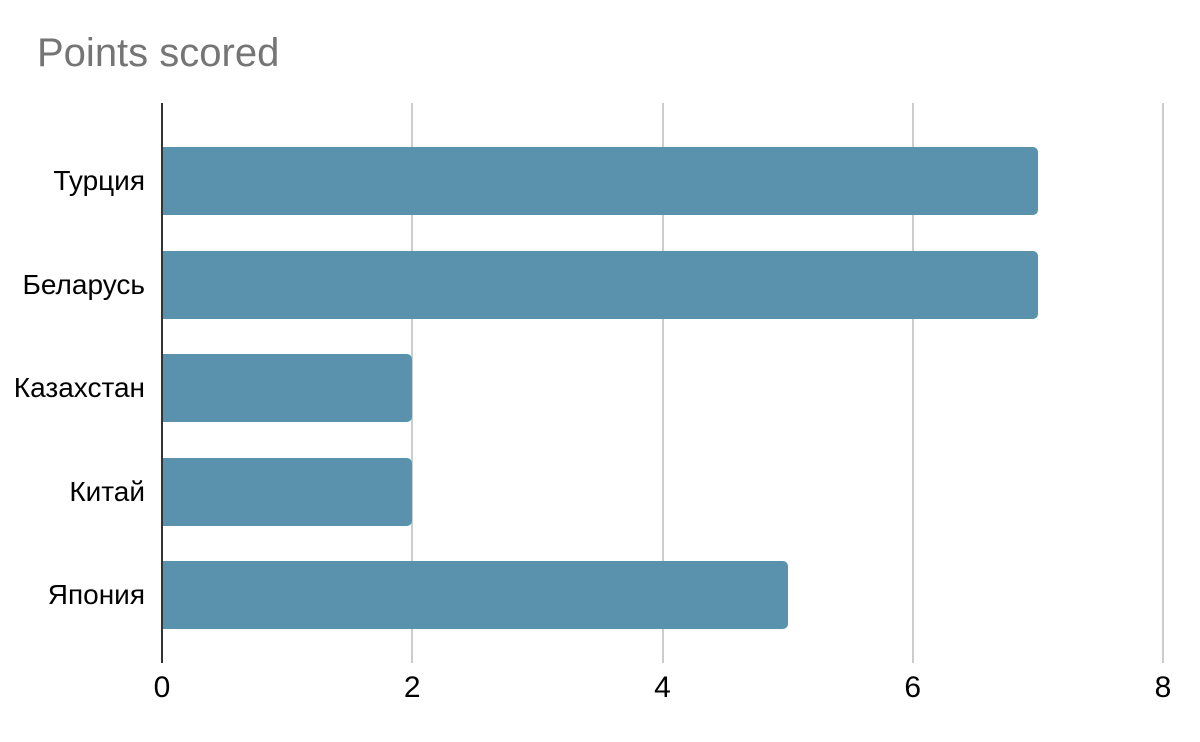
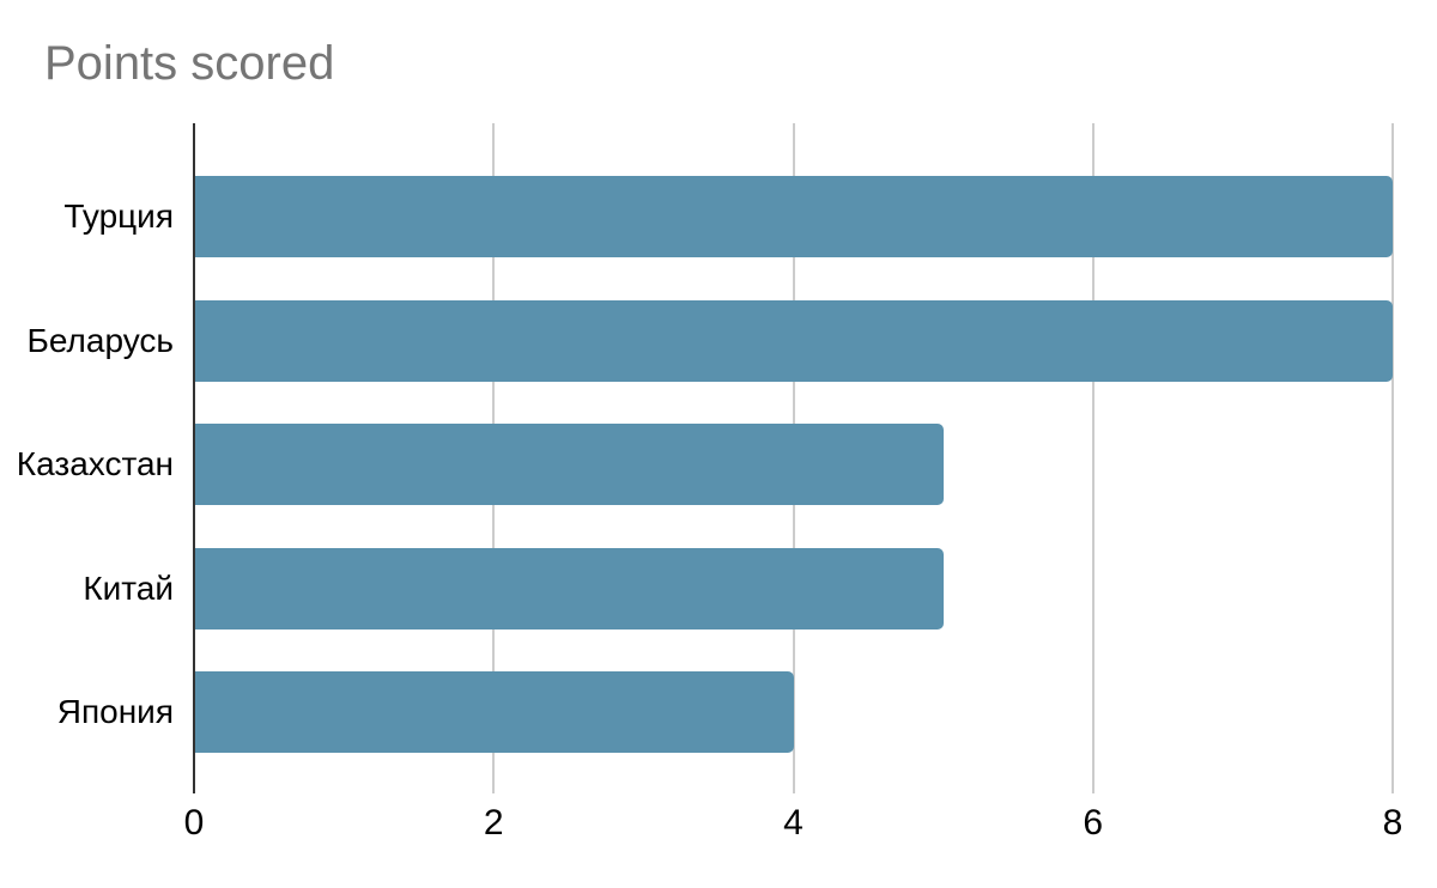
Турция: 7 -> 8
Беларусь: 7 -> 8
Казахстан: 2 -> 5
Китай: 2 -> 5
Япония: 5 -> 4
